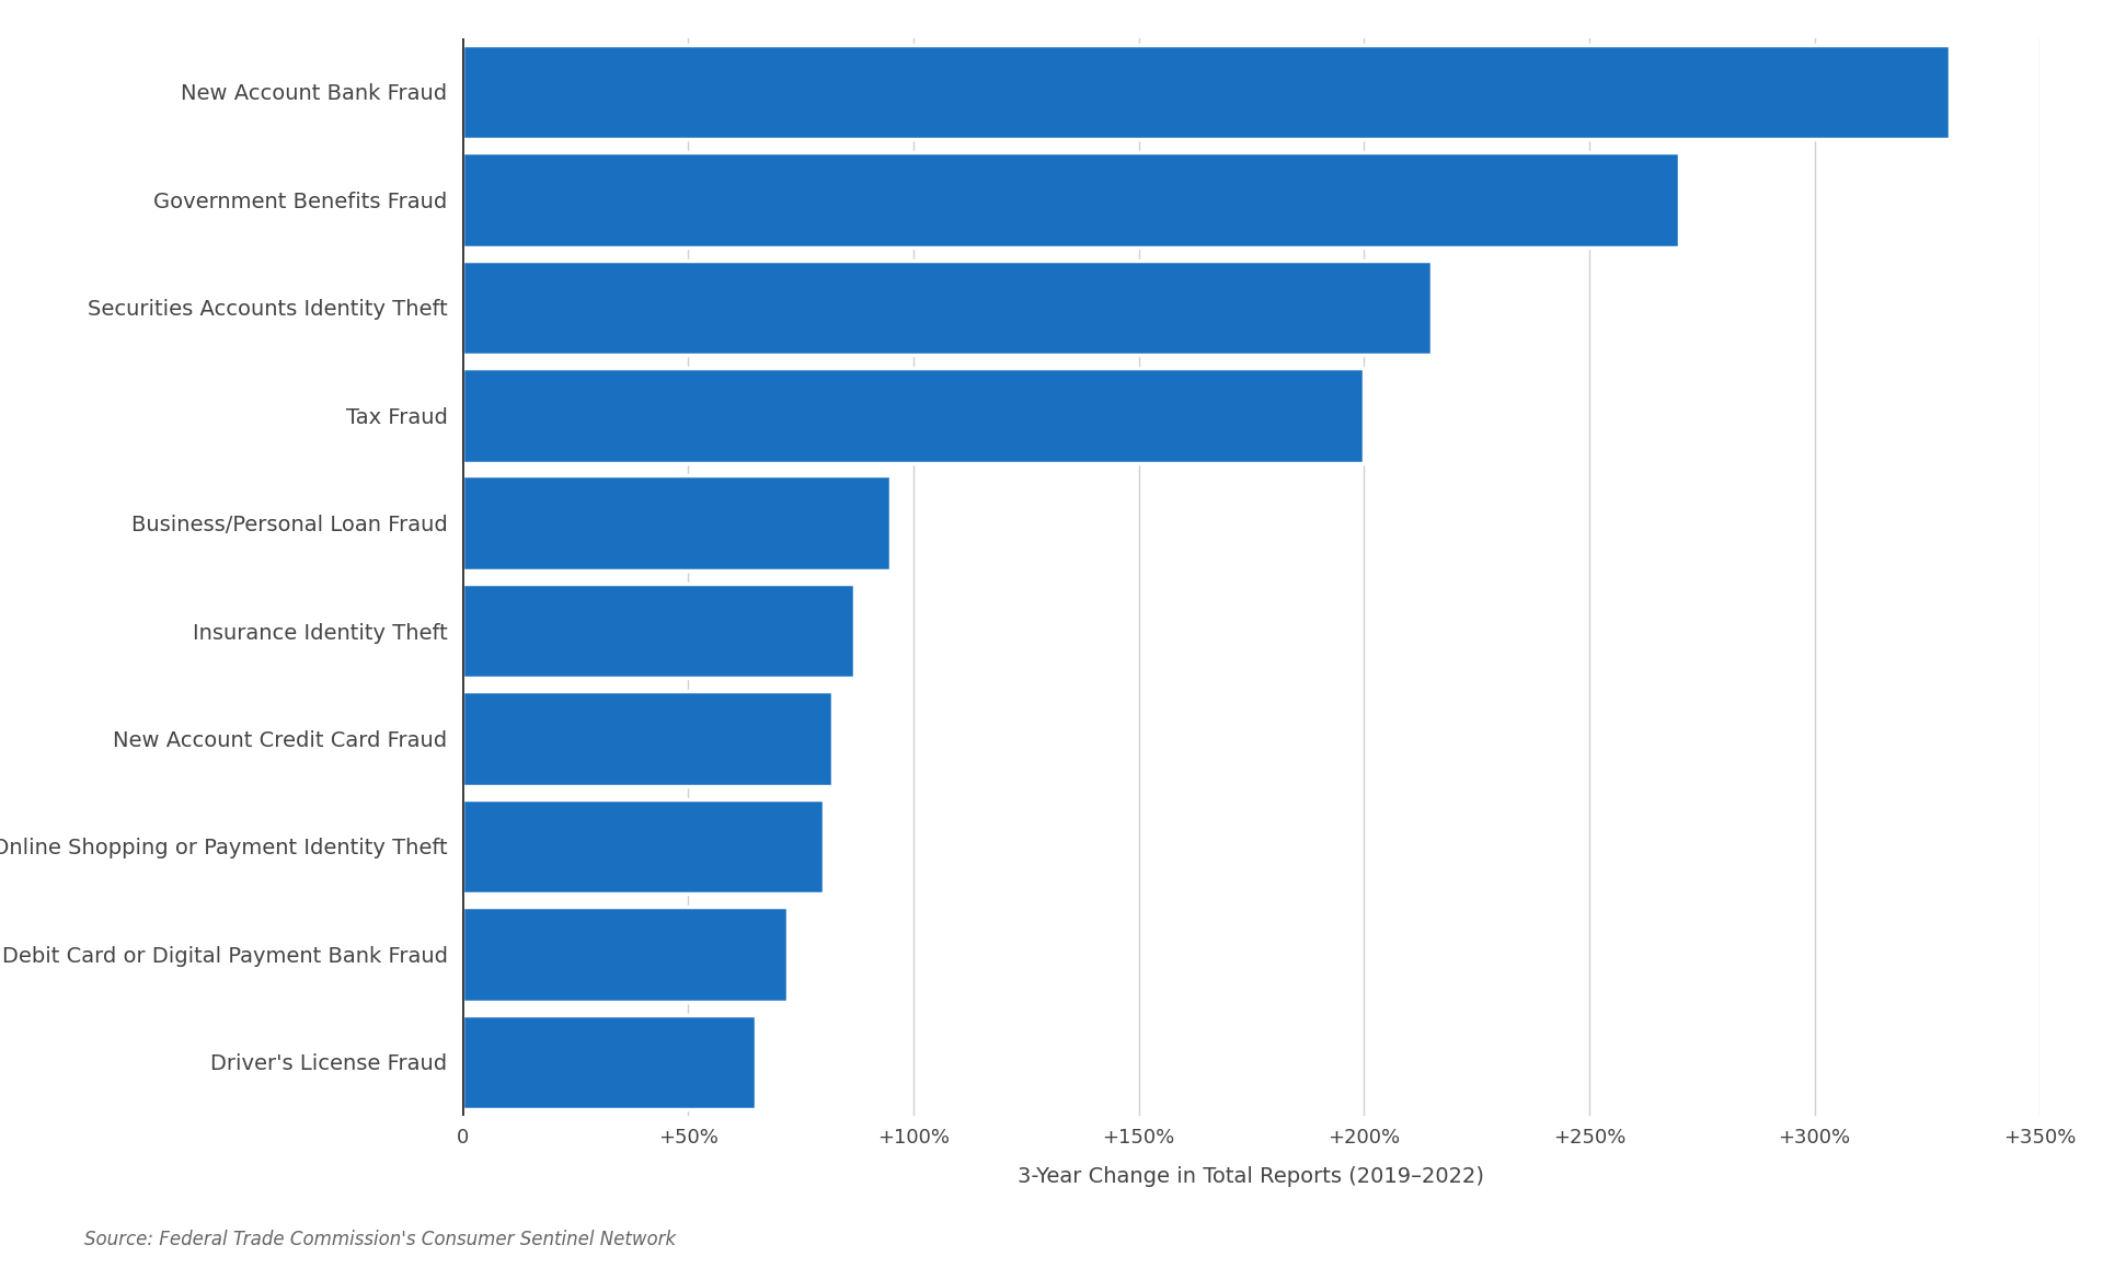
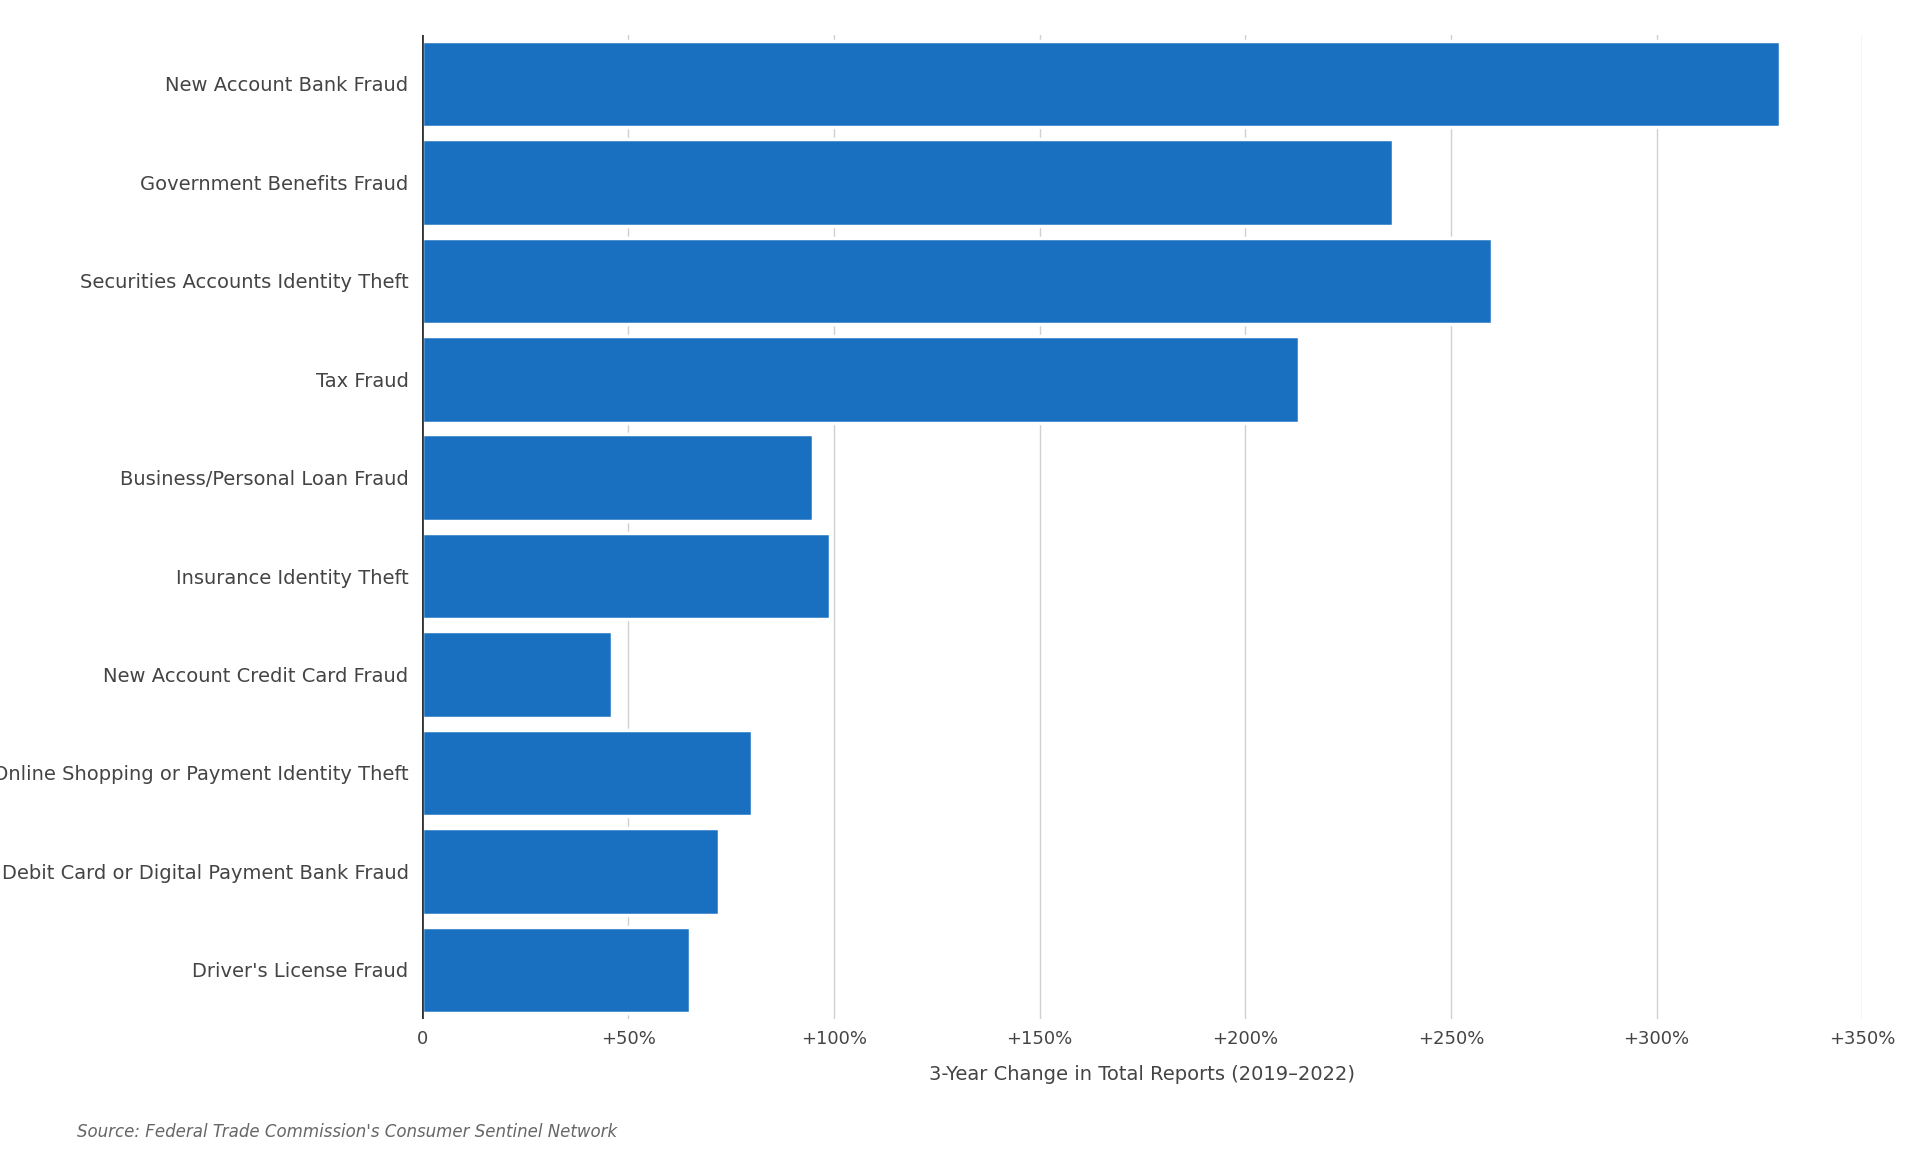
Government Benefits Fraud: 270% -> 236%
Securities Accounts Identity Theft: 215% -> 260%
Tax Fraud: 200% -> 213%
Insurance Identity Theft: 87% -> 99%
New Account Credit Card Fraud: 82% -> 46%
